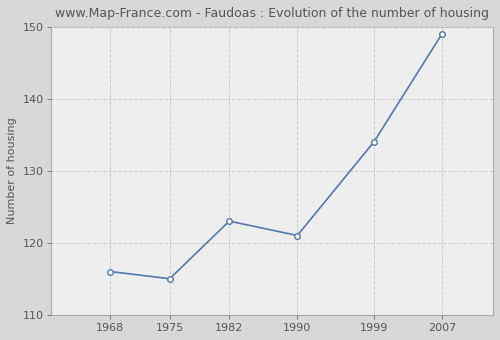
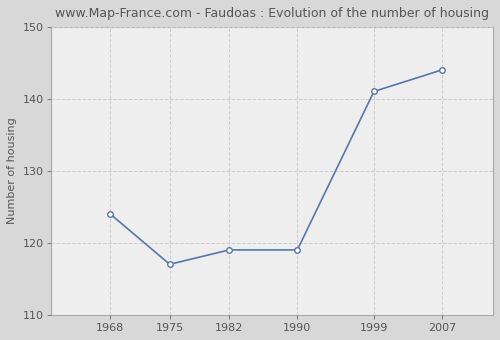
1968: 116 -> 124
1975: 115 -> 117
1982: 123 -> 119
1990: 121 -> 119
1999: 134 -> 141
2007: 149 -> 144
